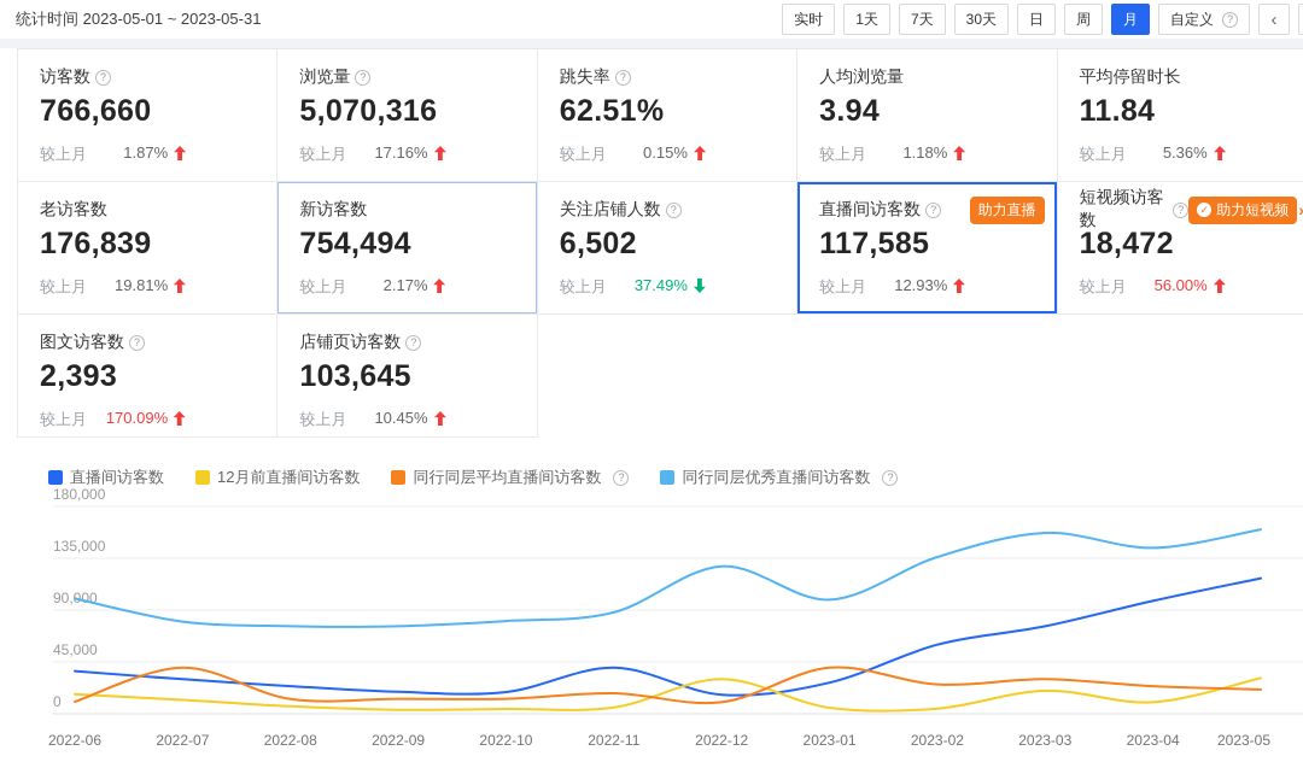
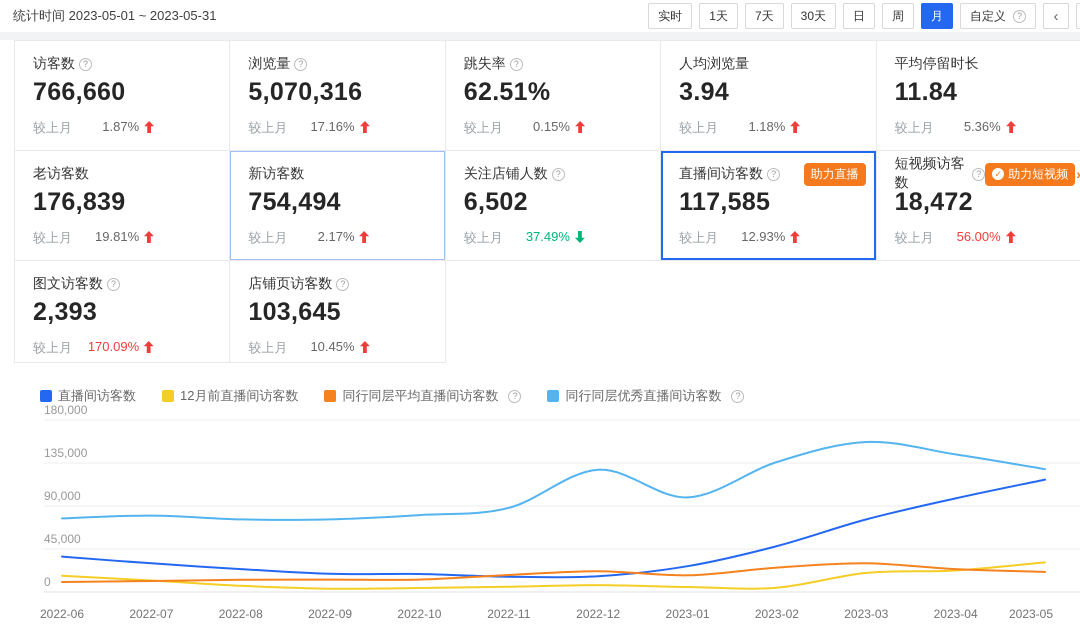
同行同层优秀直播间访客数/2022-06: 100000 -> 80000
同行同层平均直播间访客数/2022-07: 40000 -> 10000
直播间访客数/2022-11: 40000 -> 20000
12月前直播间访客数/2022-12: 30000 -> 10000
同行同层平均直播间访客数/2022-12: 10000 -> 20000
同行同层平均直播间访客数/2023-01: 40000 -> 20000
直播间访客数/2023-02: 60000 -> 50000
12月前直播间访客数/2023-04: 10000 -> 20000
同行同层优秀直播间访客数/2023-05: 160000 -> 130000
